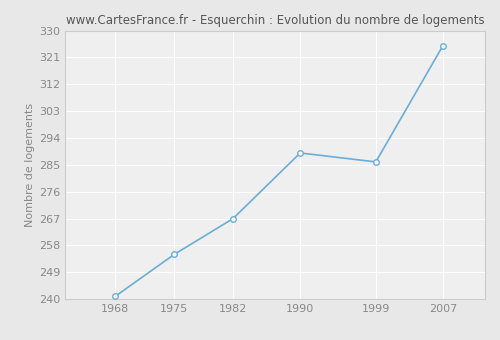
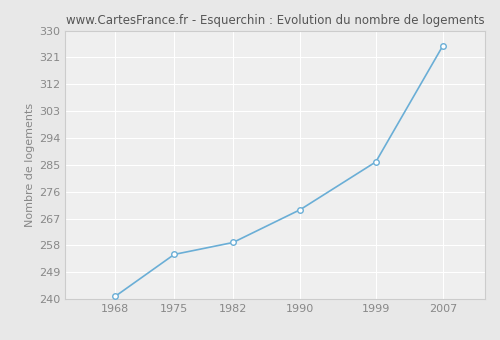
1982: 267 -> 259
1990: 289 -> 270
